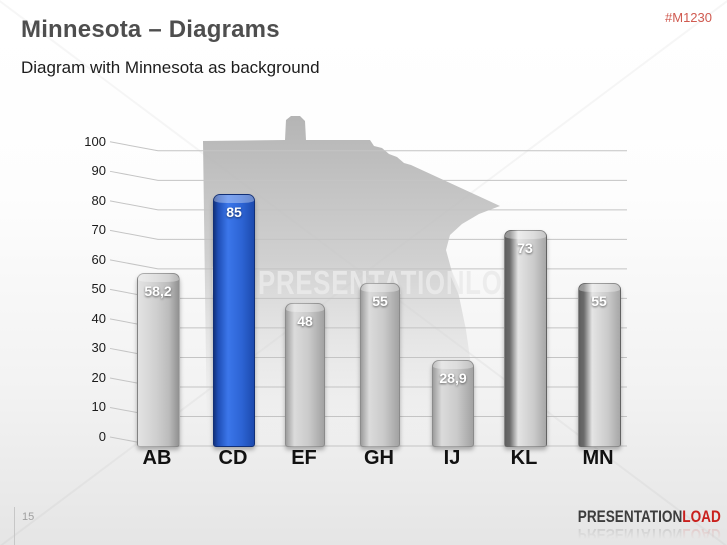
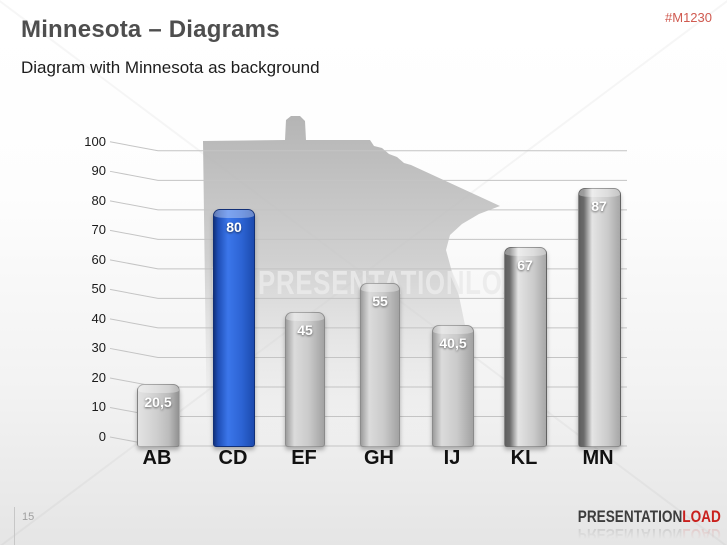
AB: 58,2 -> 20,5
CD: 85 -> 80
EF: 48 -> 45
IJ: 28,9 -> 40,5
KL: 73 -> 67
MN: 55 -> 87
